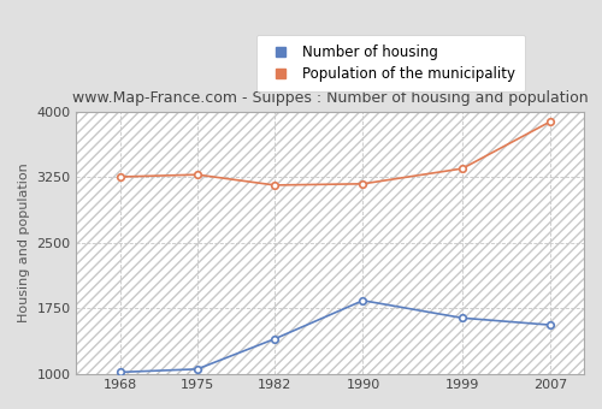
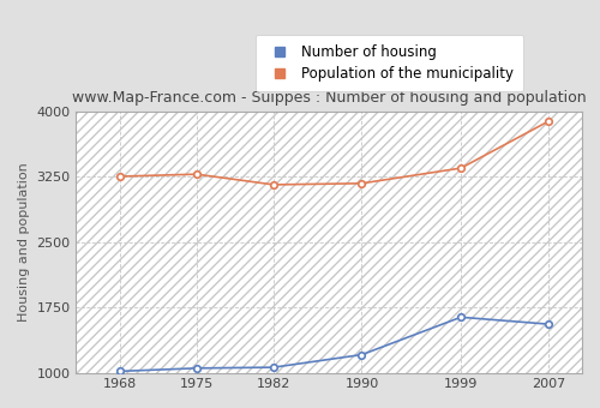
Number of housing/1982: 1400 -> 1060
Number of housing/1990: 1840 -> 1210
